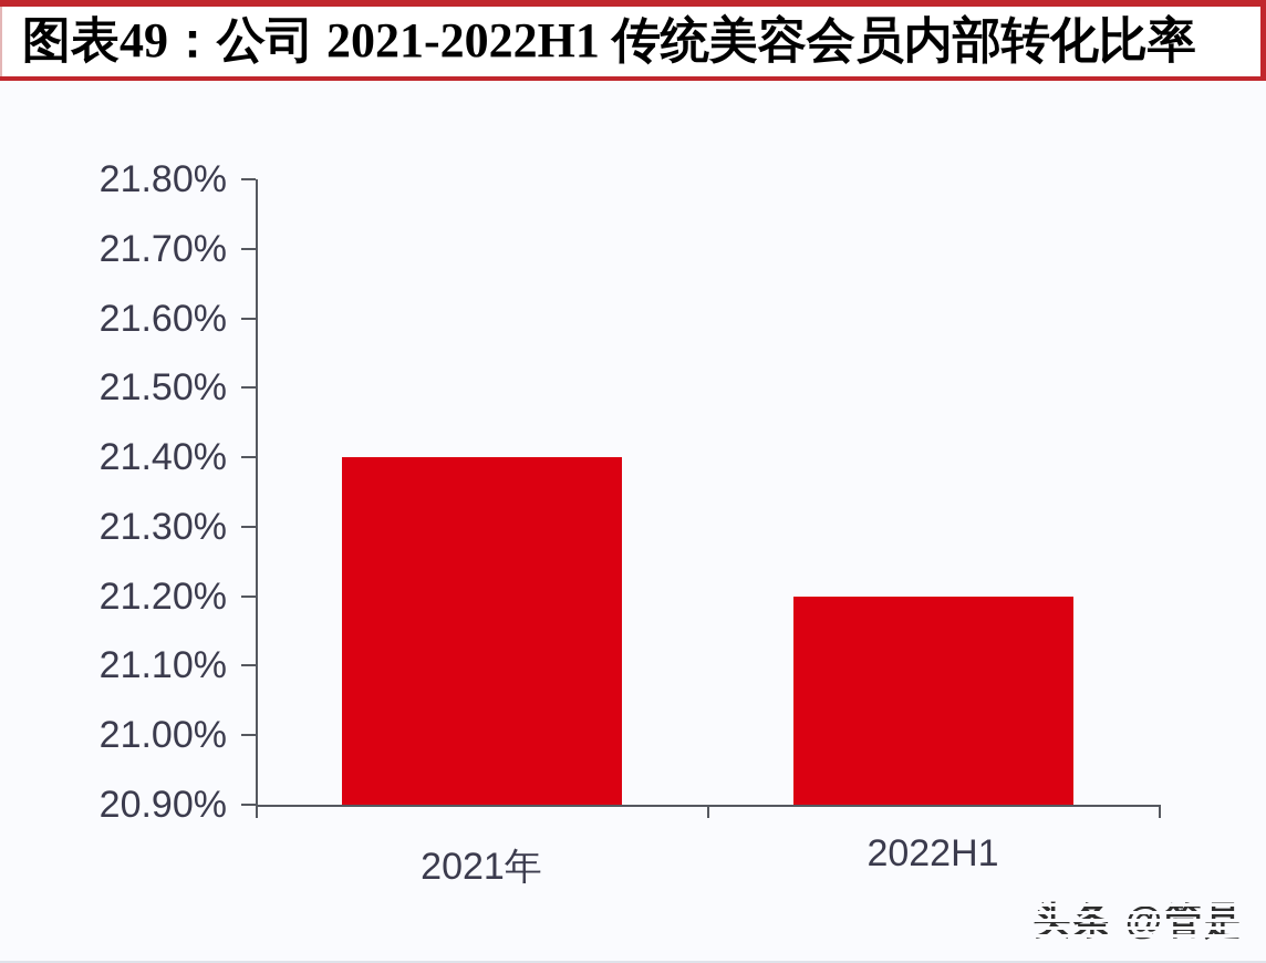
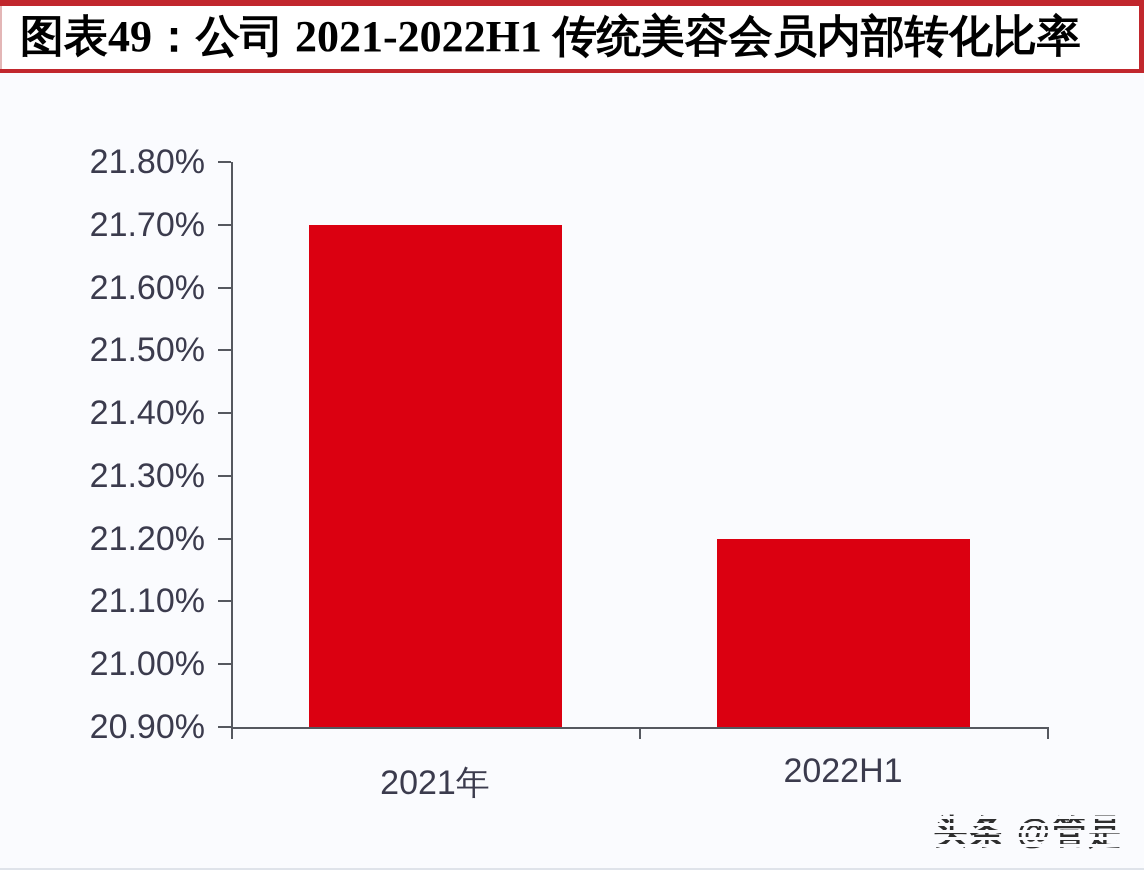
2021年: 21.4% -> 21.7%
